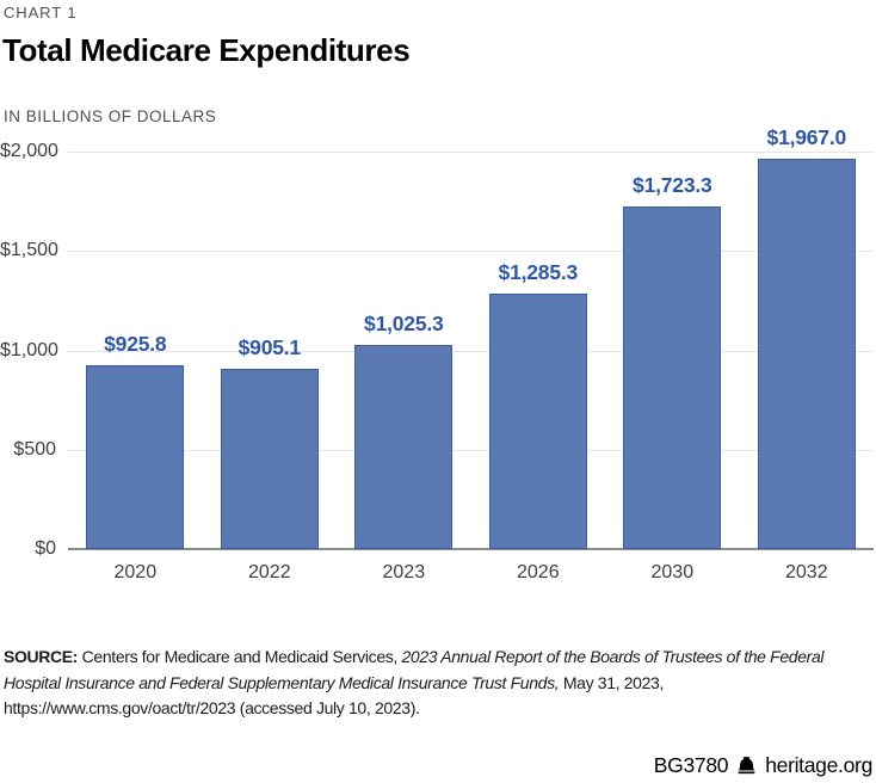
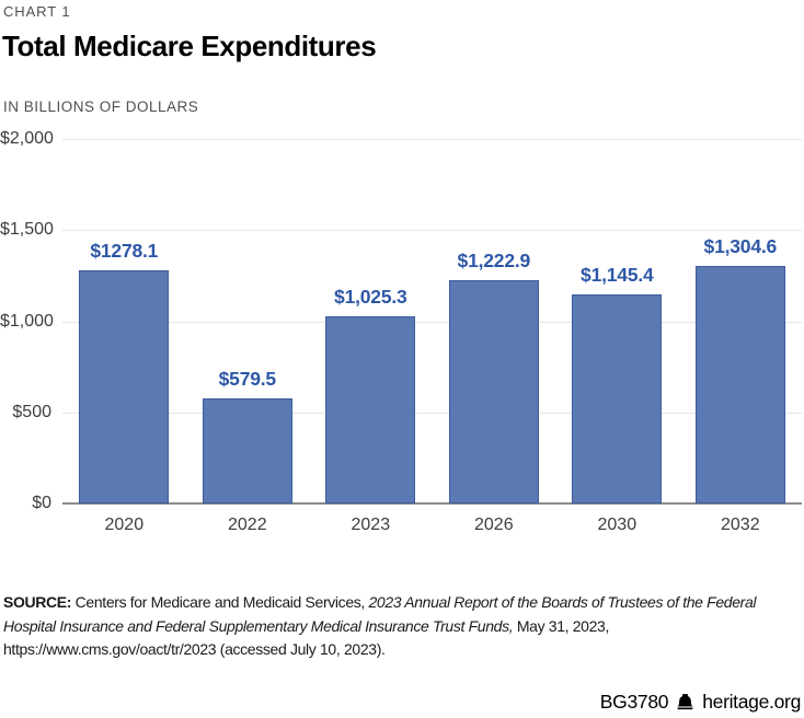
2020: $925.8 -> $1278.1
2022: $905.1 -> $579.5
2026: $1,285.3 -> $1,222.9
2030: $1,723.3 -> $1,145.4
2032: $1,967.0 -> $1,304.6
